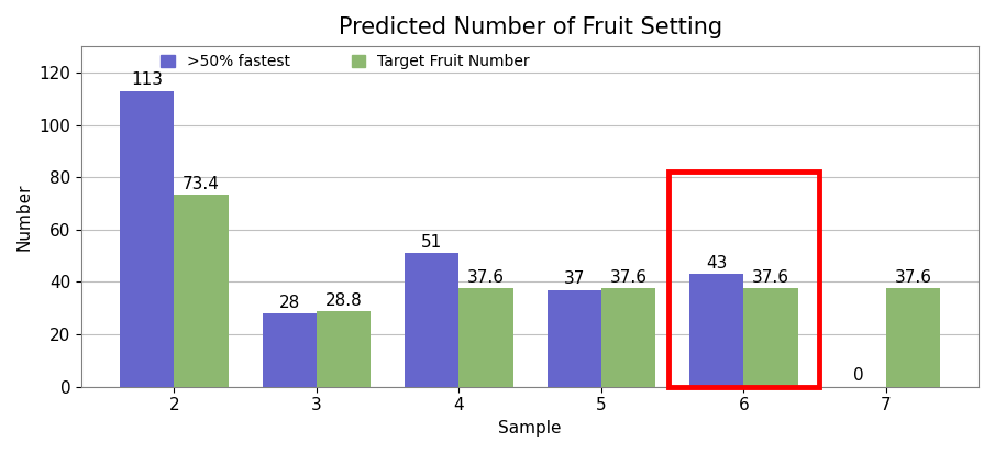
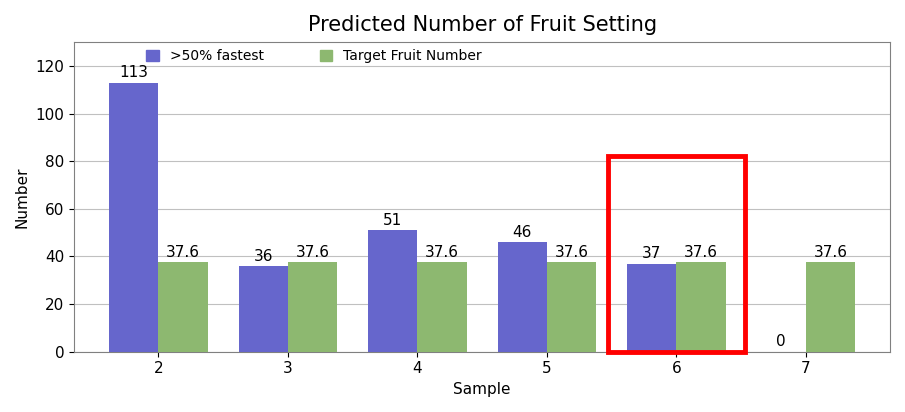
Target Fruit Number/2: 73.4 -> 37.6
>50% fastest/3: 28 -> 36
Target Fruit Number/3: 28.8 -> 37.6
>50% fastest/5: 37 -> 46
>50% fastest/6: 43 -> 37
